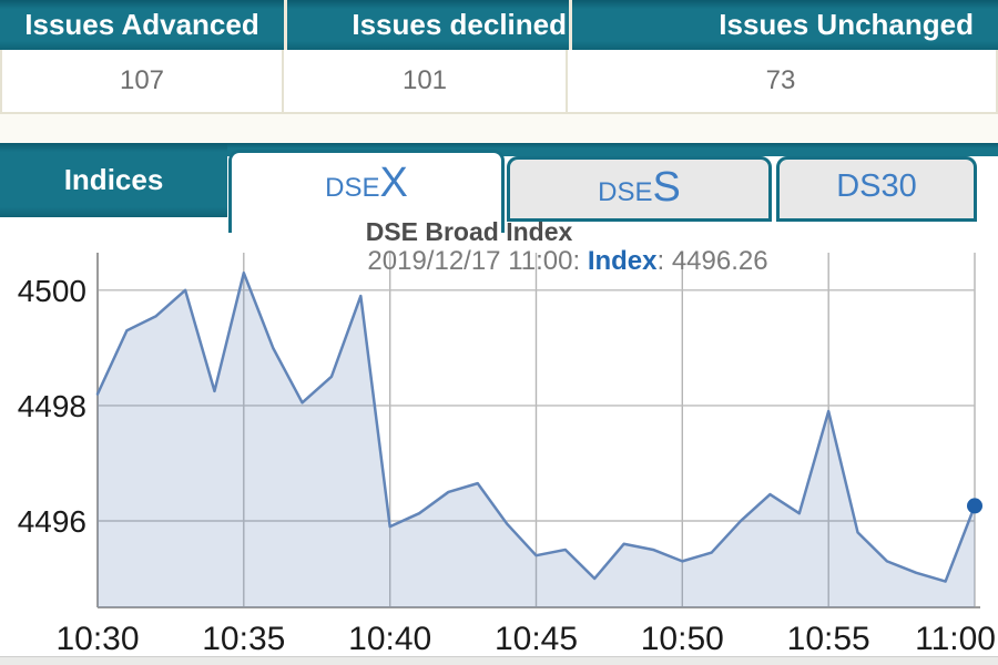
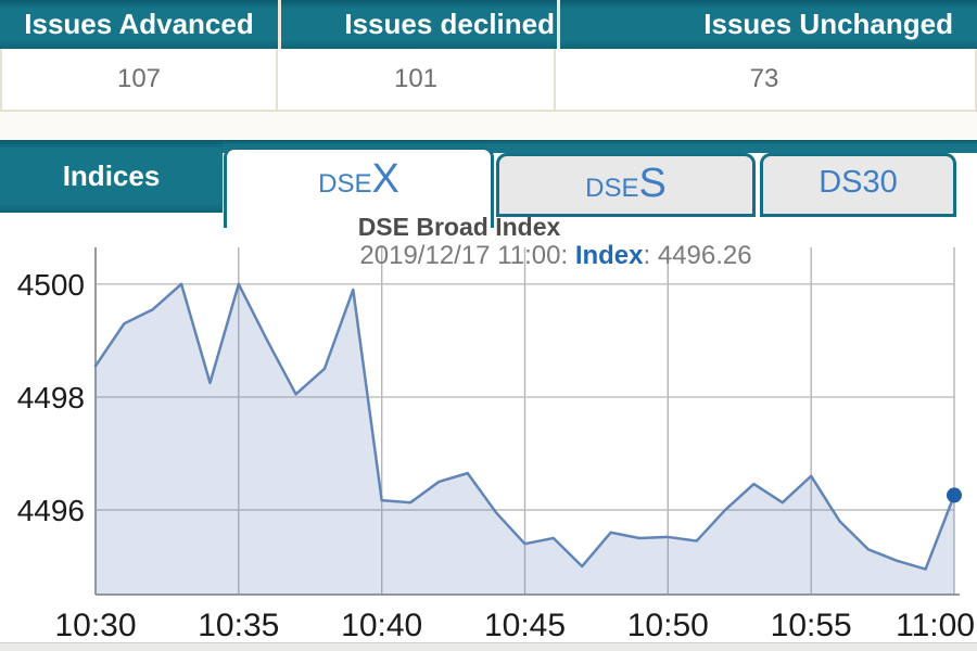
10:30: 4498.2 -> 4498.6
10:35: 4500.3 -> 4500.0
10:40: 4495.9 -> 4496.2
10:50: 4495.3 -> 4495.5
10:55: 4497.9 -> 4496.6
